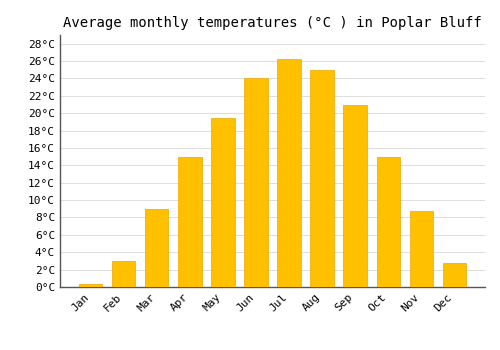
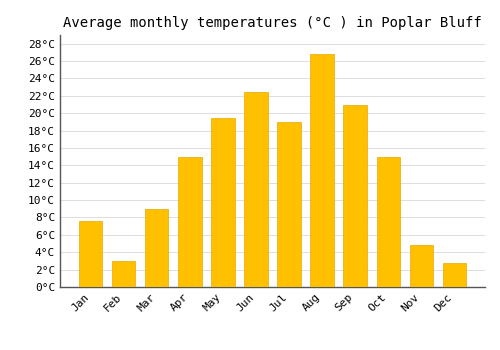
Jan: 0.3°C -> 7.6°C
Jun: 24.0°C -> 22.4°C
Jul: 26.2°C -> 19.0°C
Aug: 25.0°C -> 26.8°C
Nov: 8.7°C -> 4.8°C
